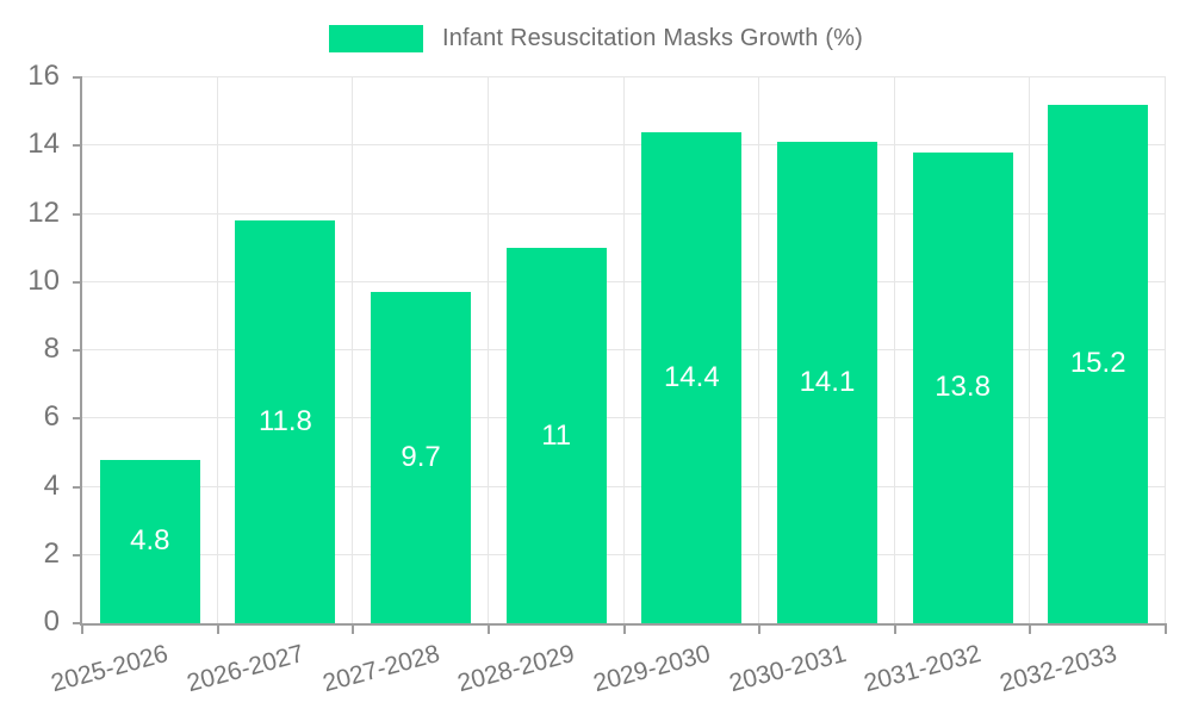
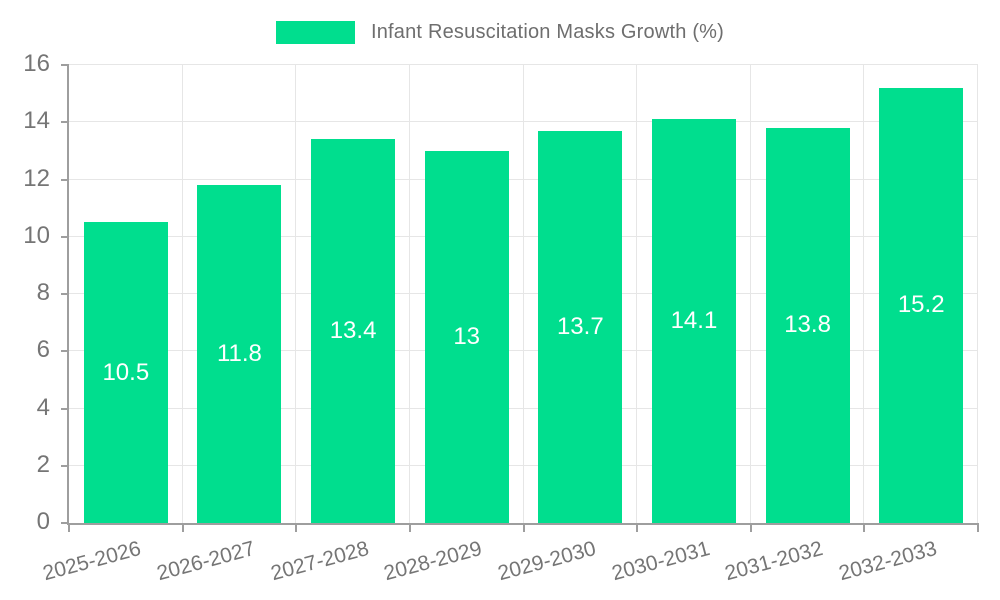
2025-2026: 4.8 -> 10.5
2027-2028: 9.7 -> 13.4
2028-2029: 11 -> 13
2029-2030: 14.4 -> 13.7
